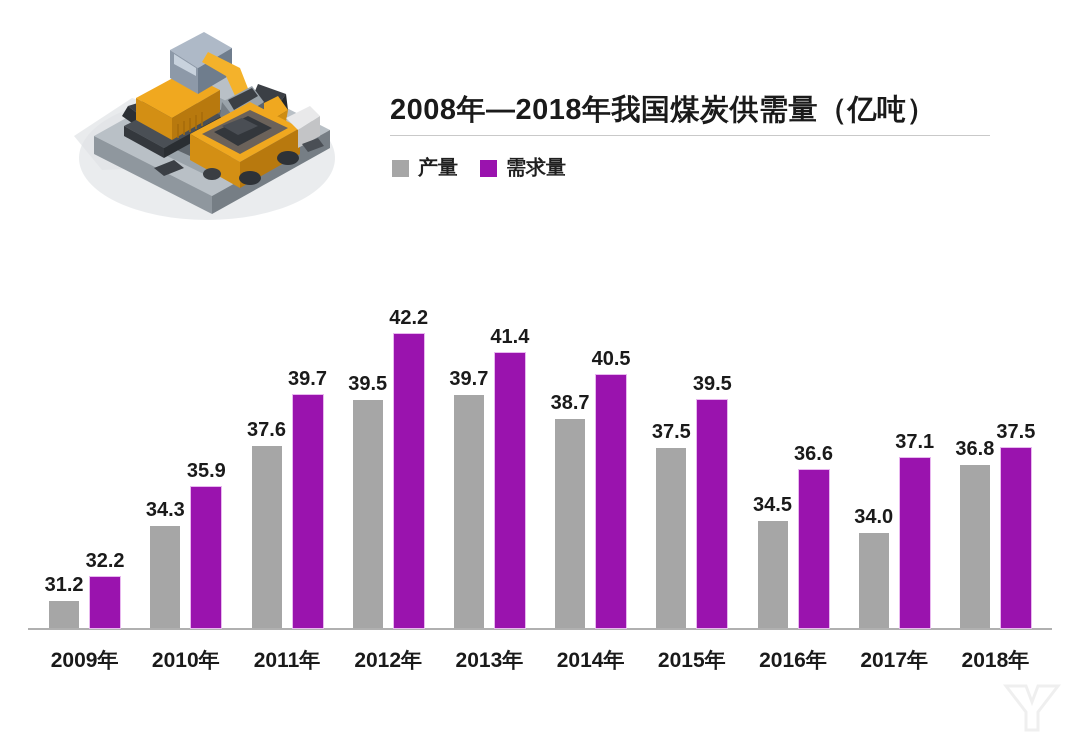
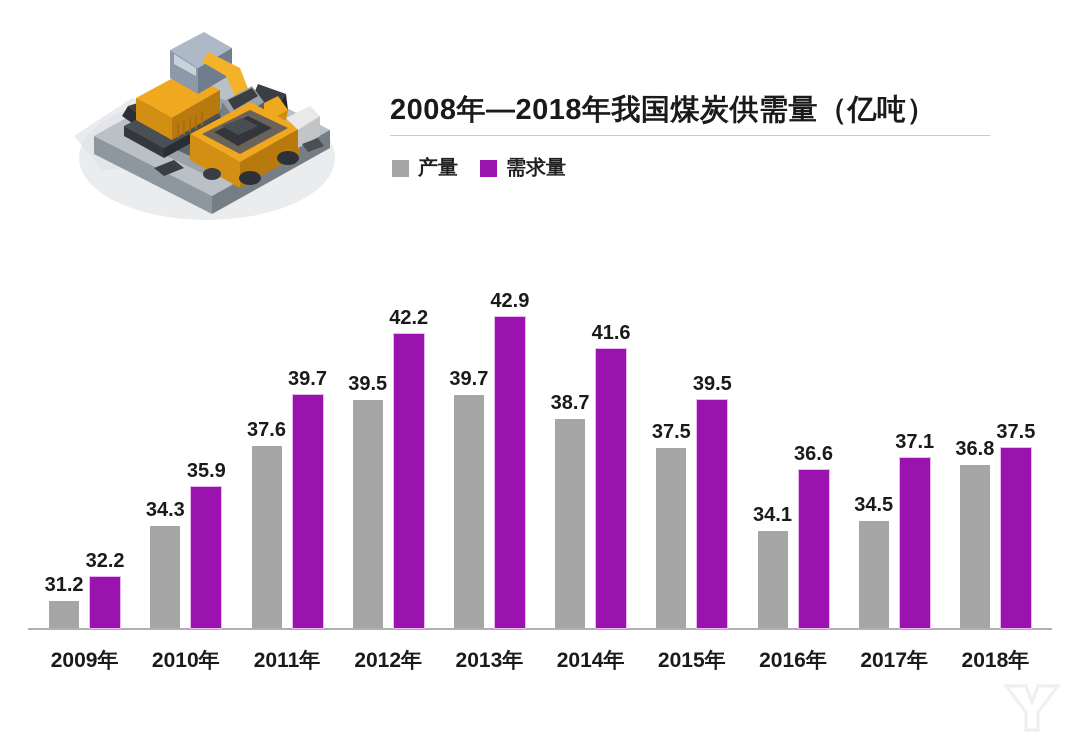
需求量/2013年: 41.4 -> 42.9
需求量/2014年: 40.5 -> 41.6
产量/2016年: 34.5 -> 34.1
产量/2017年: 34.0 -> 34.5
